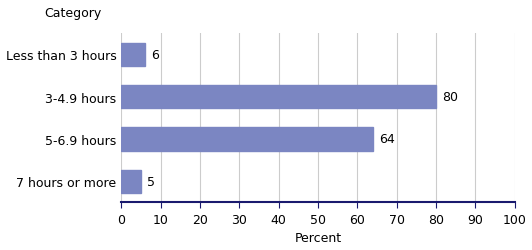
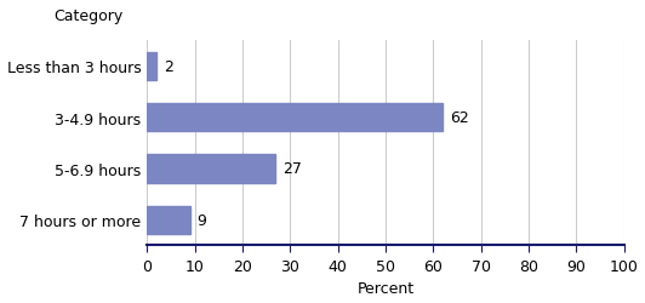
Less than 3 hours: 6 -> 2
3-4.9 hours: 80 -> 62
5-6.9 hours: 64 -> 27
7 hours or more: 5 -> 9
